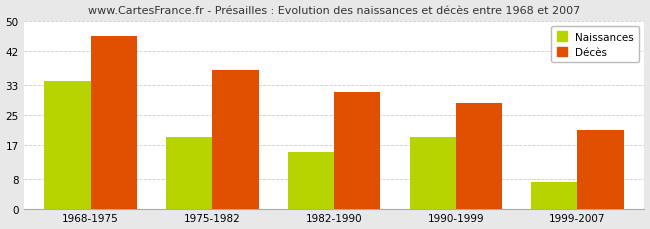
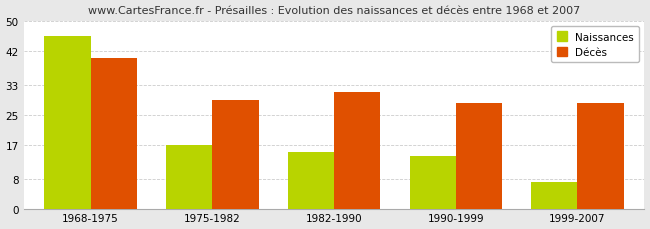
Naissances/1968-1975: 34 -> 46
Décès/1968-1975: 46 -> 40
Naissances/1975-1982: 19 -> 17
Décès/1975-1982: 37 -> 29
Naissances/1990-1999: 19 -> 14
Décès/1999-2007: 21 -> 28
